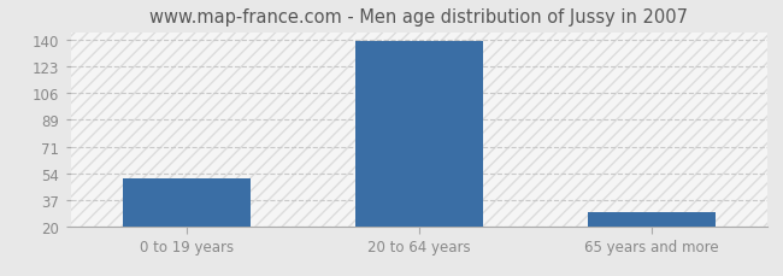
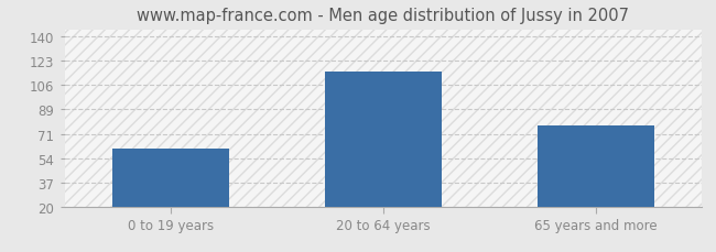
0 to 19 years: 51 -> 61
20 to 64 years: 139 -> 115
65 years and more: 29 -> 77
